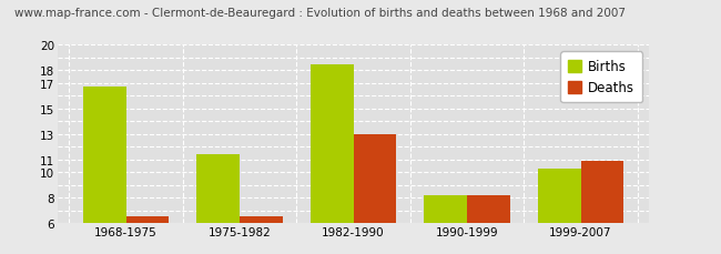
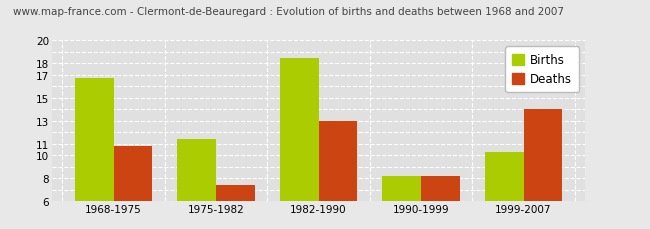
Deaths/1968-1975: 6.6 -> 10.8
Deaths/1975-1982: 6.6 -> 7.4
Deaths/1999-2007: 10.9 -> 14.0
